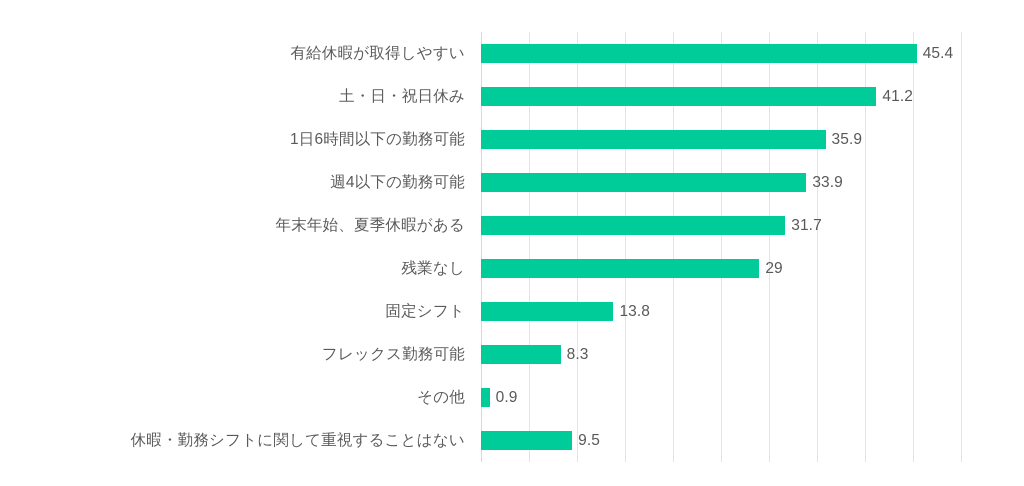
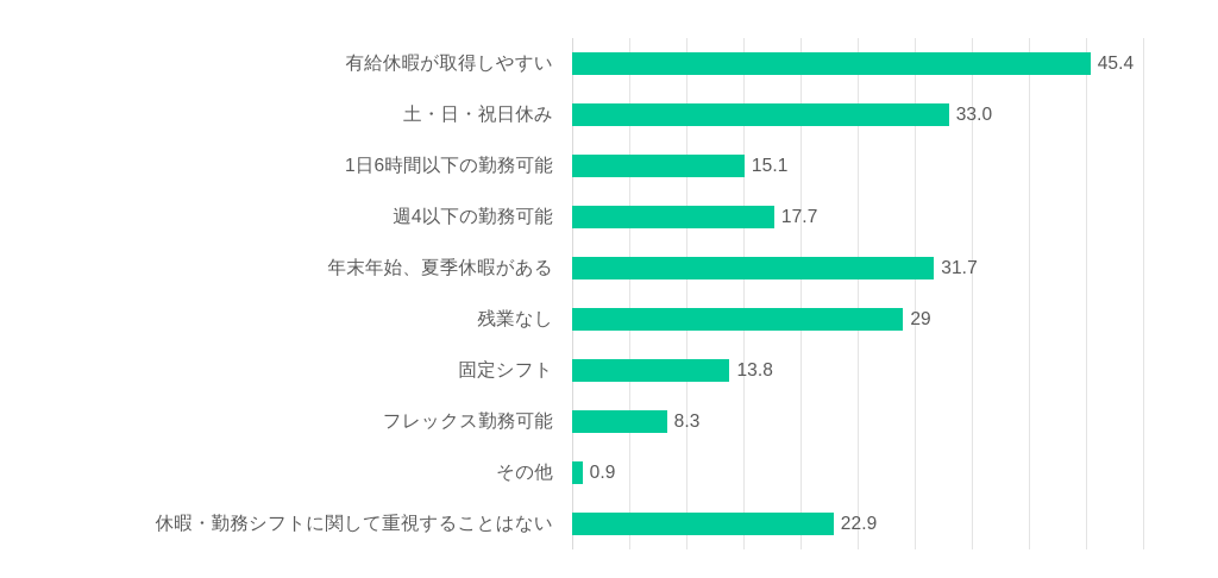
土・日・祝日休み: 41.2 -> 33.0
1日6時間以下の勤務可能: 35.9 -> 15.1
週4以下の勤務可能: 33.9 -> 17.7
休暇・勤務シフトに関して重視することはない: 9.5 -> 22.9
